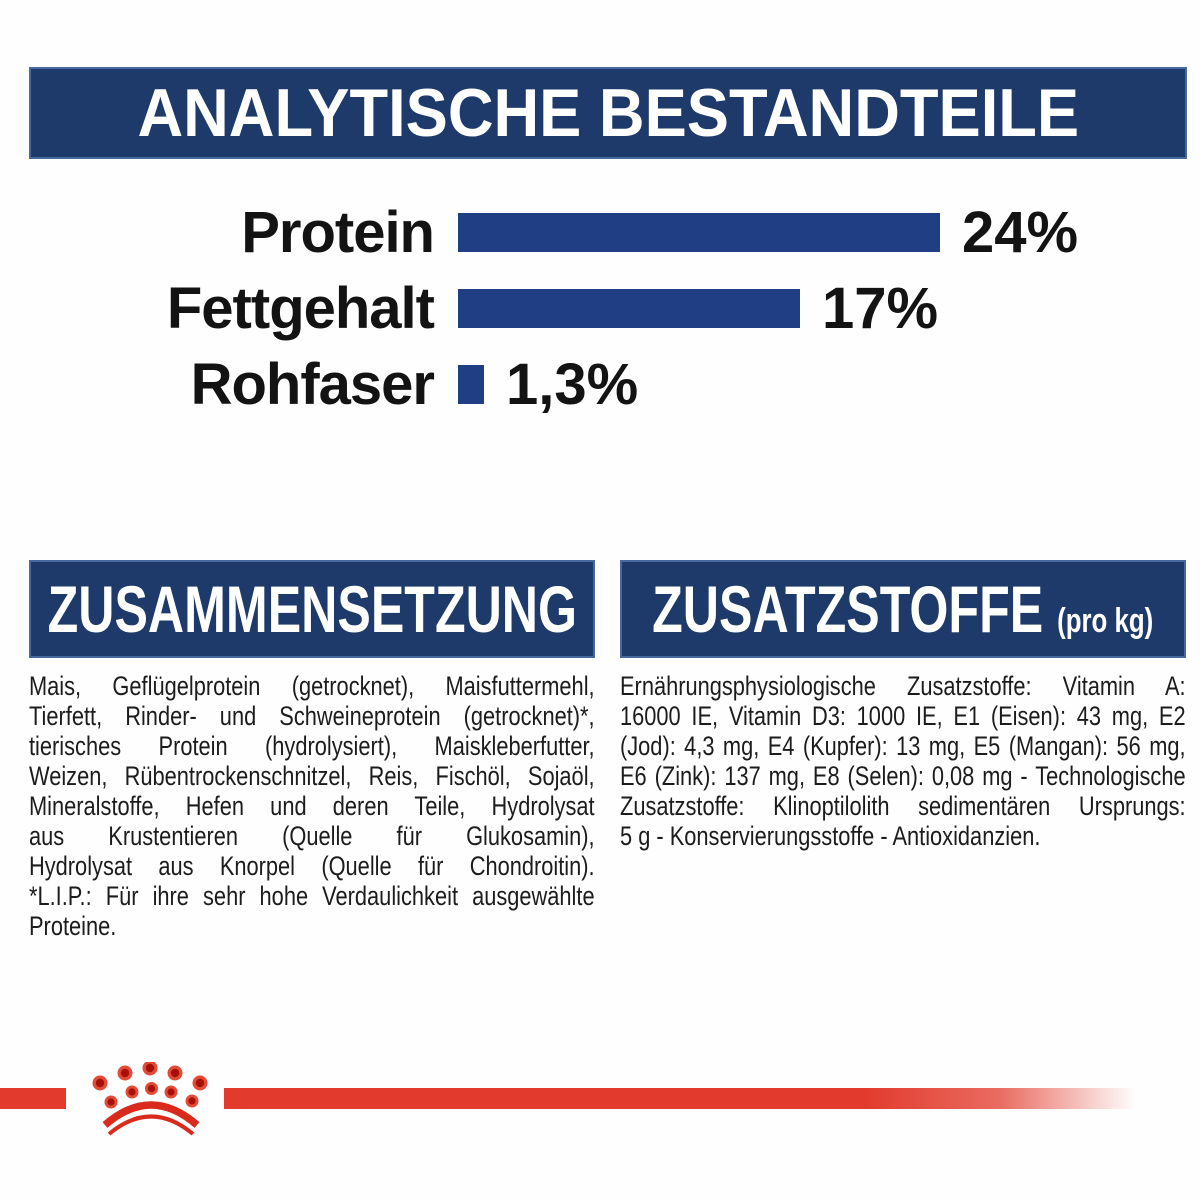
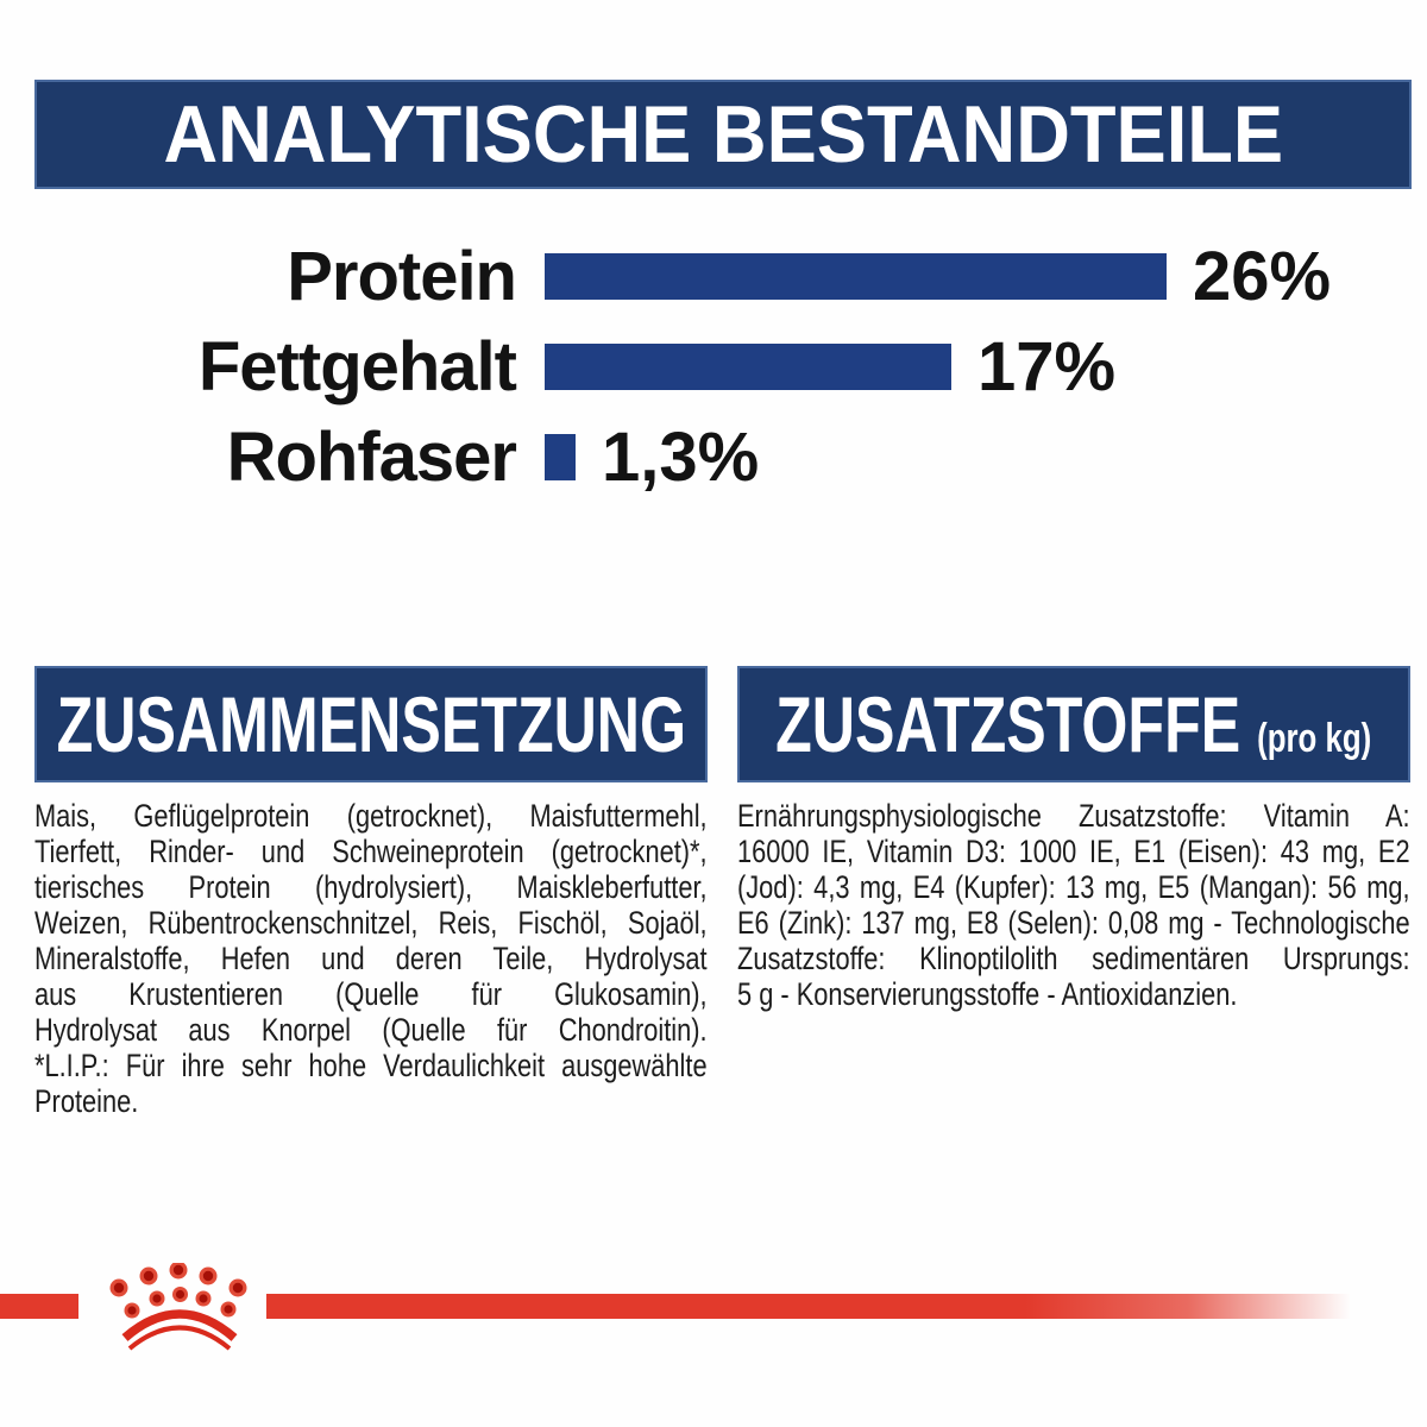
Protein: 24% -> 26%
